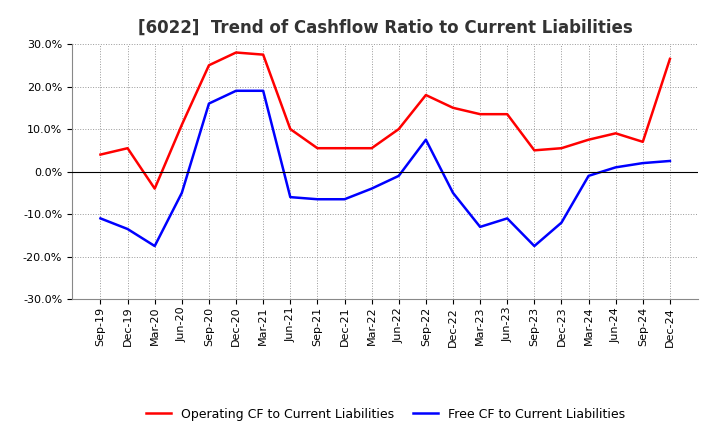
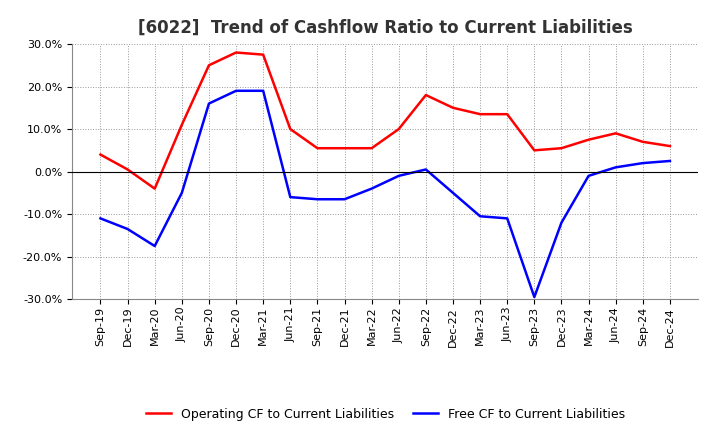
Operating CF to Current Liabilities/Dec-19: 5.5% -> 0.5%
Free CF to Current Liabilities/Sep-22: 7.5% -> 0.5%
Free CF to Current Liabilities/Mar-23: -13.0% -> -10.5%
Free CF to Current Liabilities/Sep-23: -17.5% -> -29.5%
Operating CF to Current Liabilities/Dec-24: 26.5% -> 6.0%
